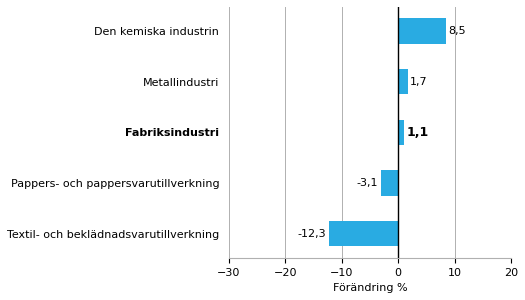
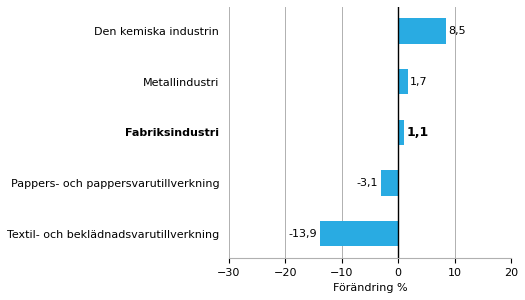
Textil- och beklädnadsvarutillverkning: -12,3 -> -13,9
